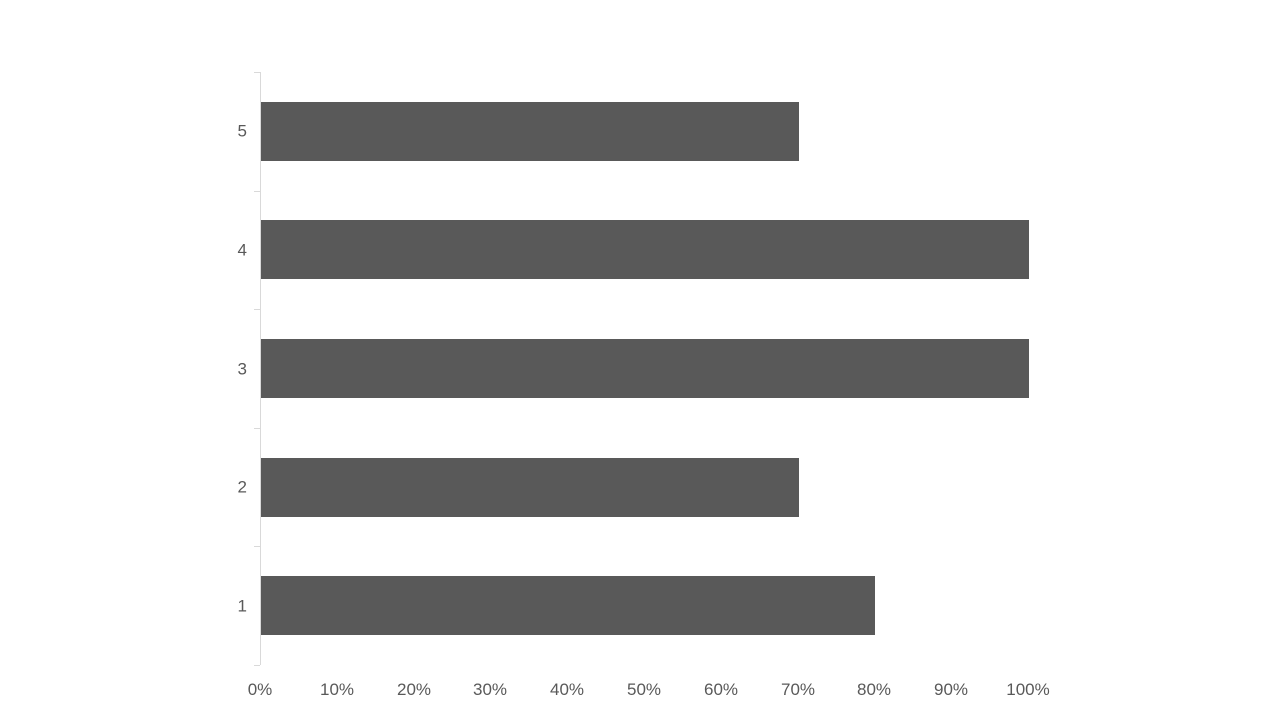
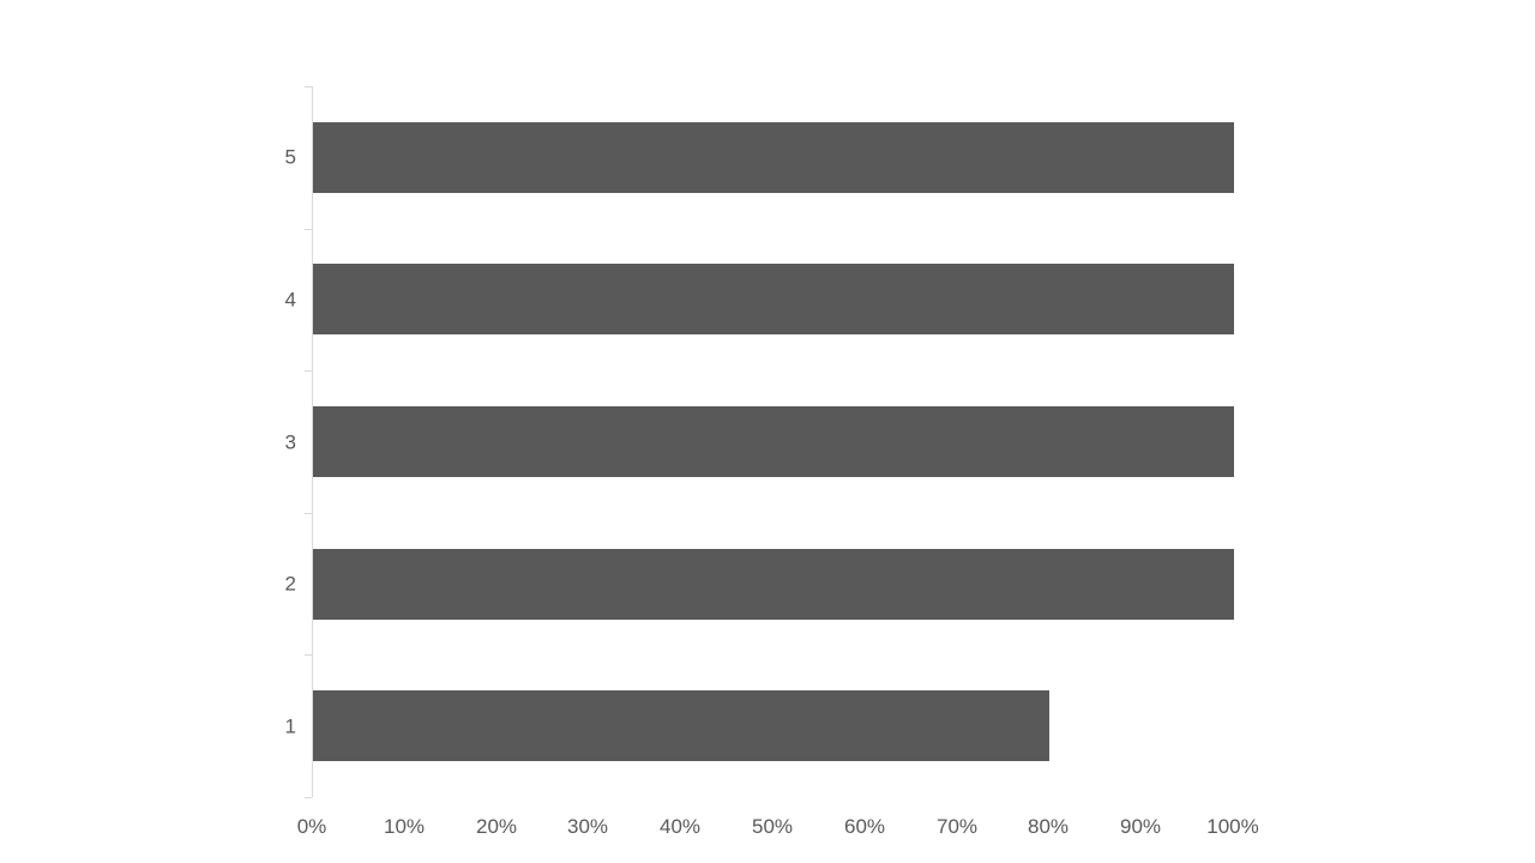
5: 70% -> 100%
2: 70% -> 100%
